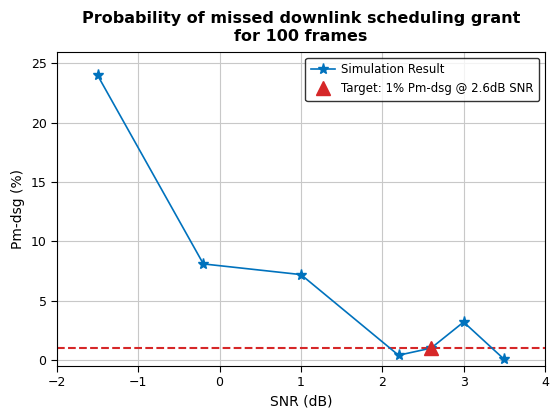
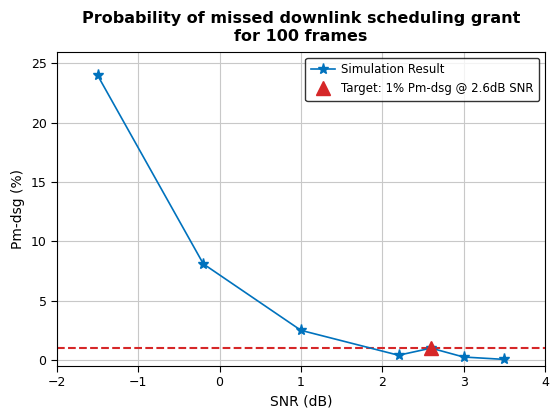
1: 7.2 -> 2.5
3: 3.2 -> 0.2
